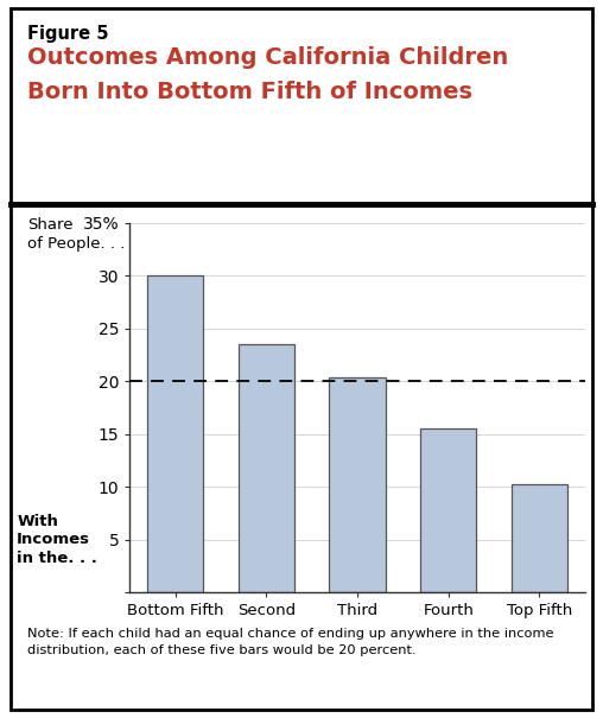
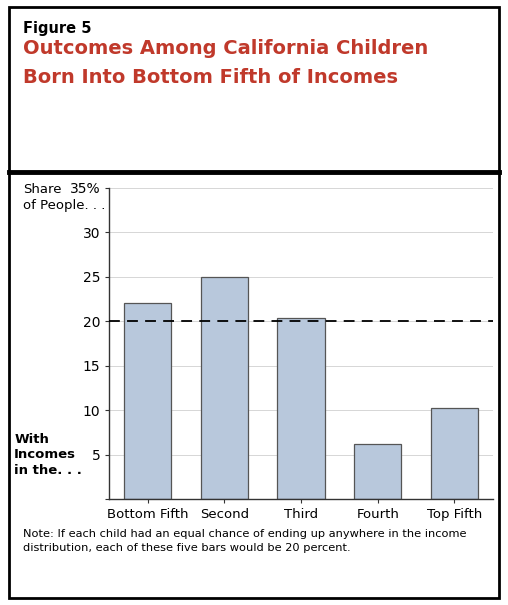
Bottom Fifth: 30.0 -> 22.0
Second: 23.5 -> 25.0
Fourth: 15.5 -> 6.2
